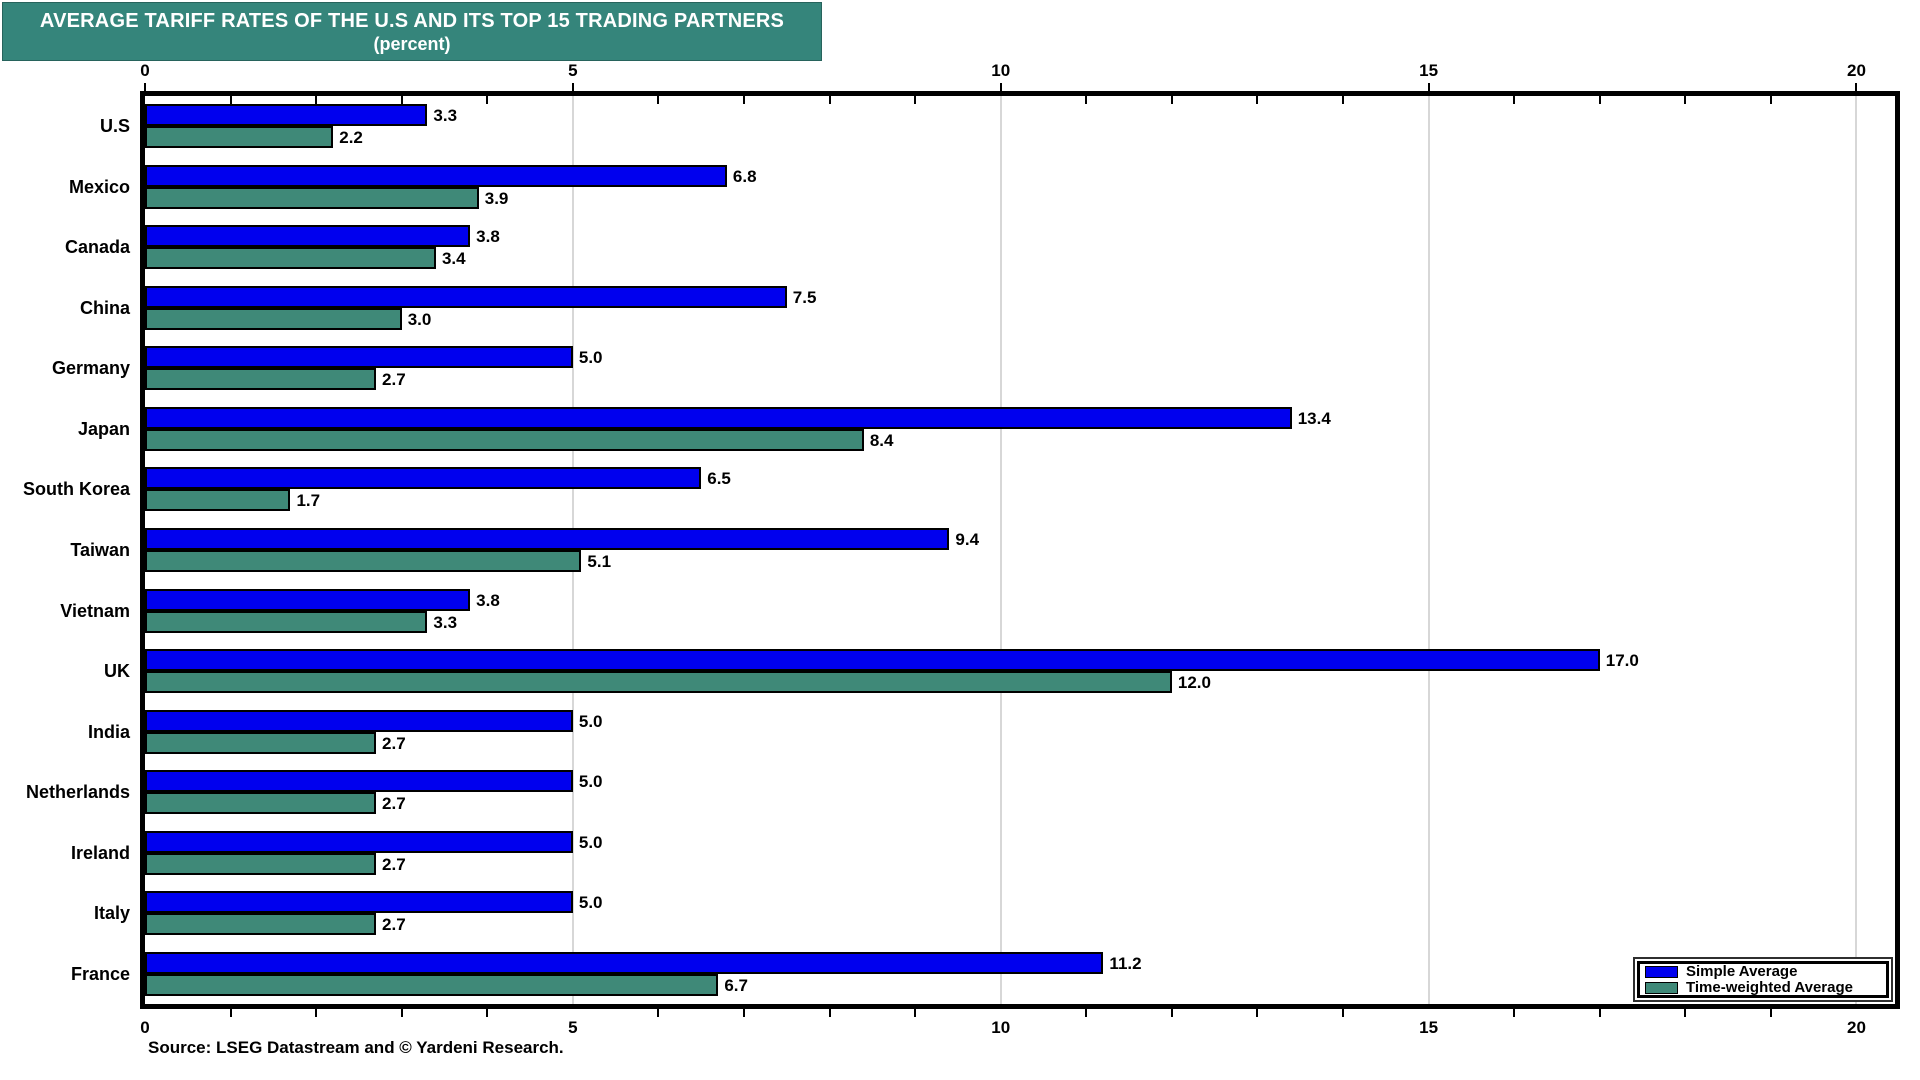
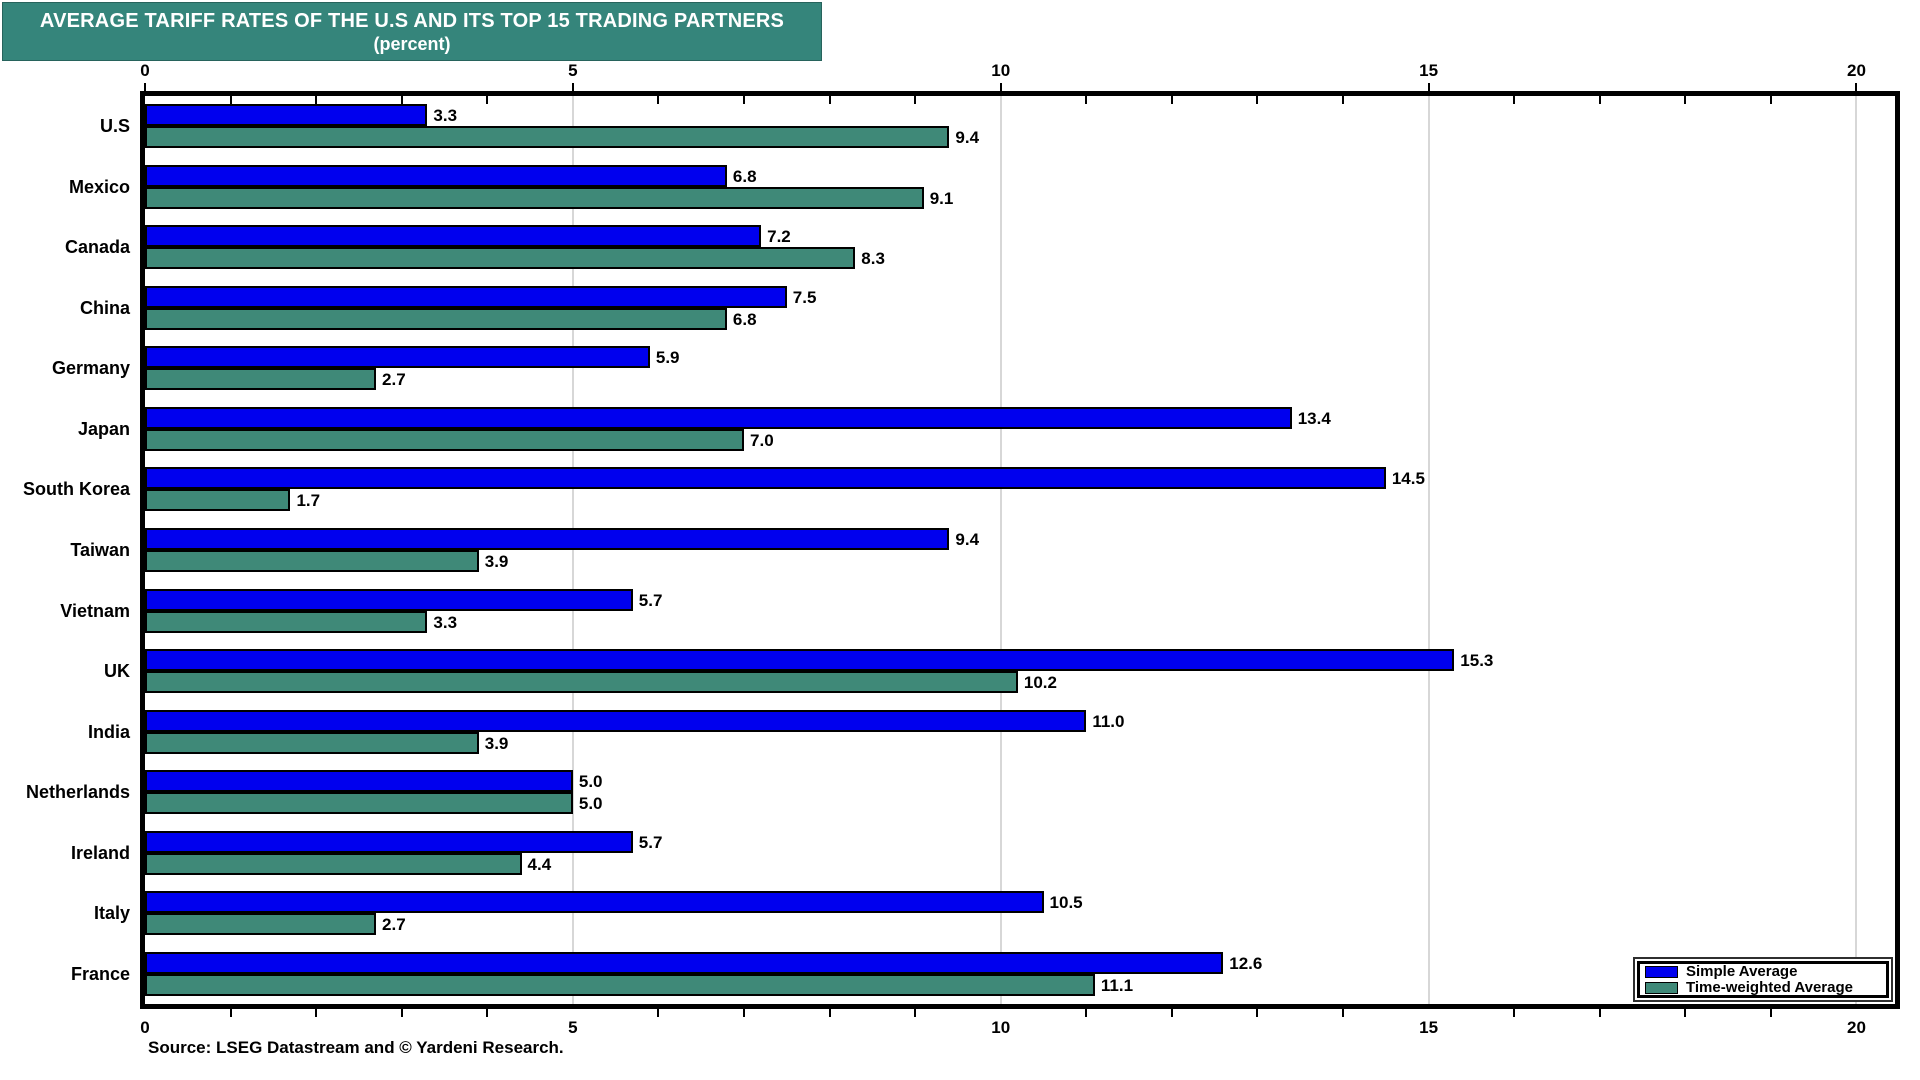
Time-weighted Average/U.S: 2.2 -> 9.4
Time-weighted Average/Mexico: 3.9 -> 9.1
Simple Average/Canada: 3.8 -> 7.2
Time-weighted Average/Canada: 3.4 -> 8.3
Time-weighted Average/China: 3.0 -> 6.8
Simple Average/Germany: 5.0 -> 5.9
Time-weighted Average/Japan: 8.4 -> 7.0
Simple Average/South Korea: 6.5 -> 14.5
Time-weighted Average/Taiwan: 5.1 -> 3.9
Simple Average/Vietnam: 3.8 -> 5.7
Simple Average/UK: 17.0 -> 15.3
Time-weighted Average/UK: 12.0 -> 10.2
Simple Average/India: 5.0 -> 11.0
Time-weighted Average/India: 2.7 -> 3.9
Time-weighted Average/Netherlands: 2.7 -> 5.0
Simple Average/Ireland: 5.0 -> 5.7
Time-weighted Average/Ireland: 2.7 -> 4.4
Simple Average/Italy: 5.0 -> 10.5
Simple Average/France: 11.2 -> 12.6
Time-weighted Average/France: 6.7 -> 11.1
